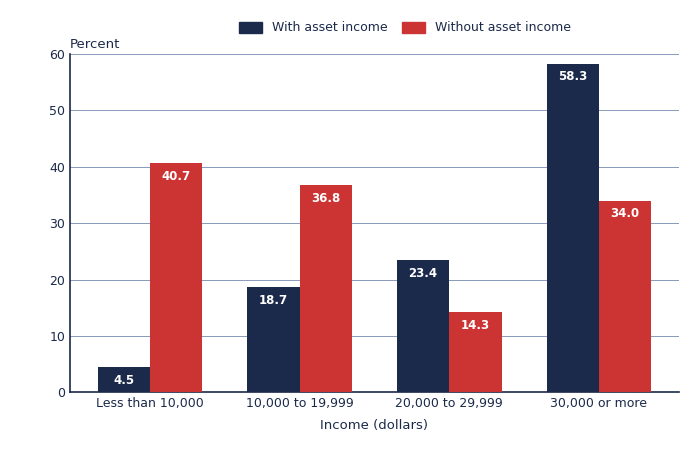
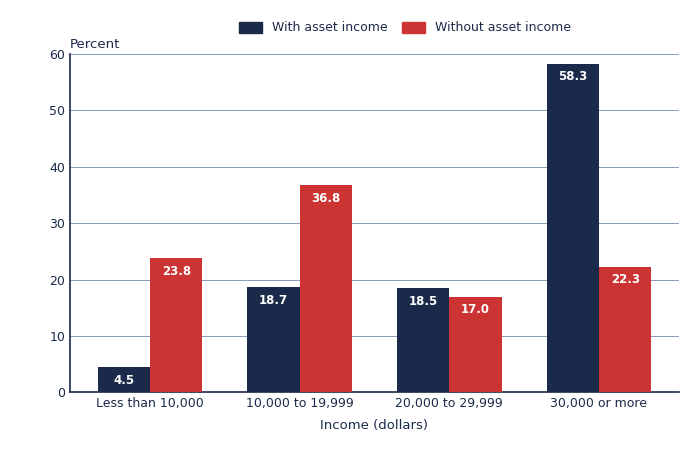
Without asset income/Less than 10,000: 40.7 -> 23.8
With asset income/20,000 to 29,999: 23.4 -> 18.5
Without asset income/20,000 to 29,999: 14.3 -> 17.0
Without asset income/30,000 or more: 34.0 -> 22.3
